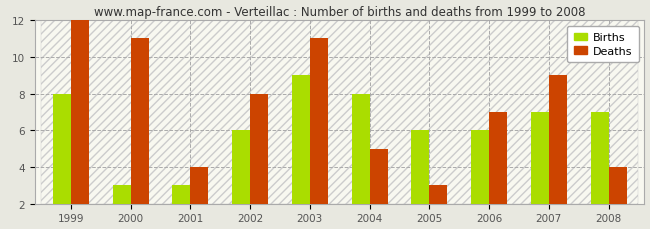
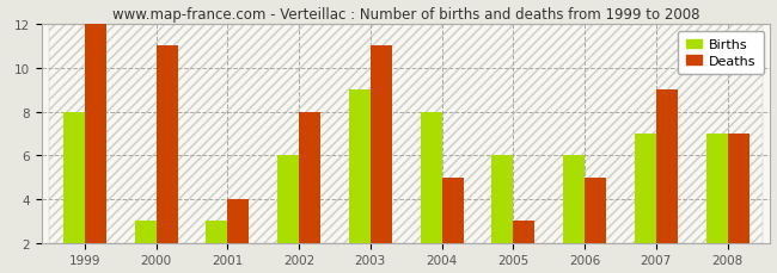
Deaths/2006: 7 -> 5
Deaths/2008: 4 -> 7
